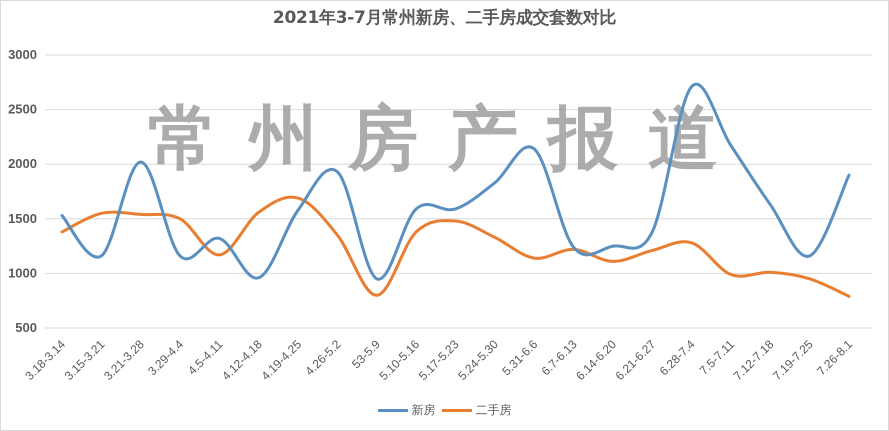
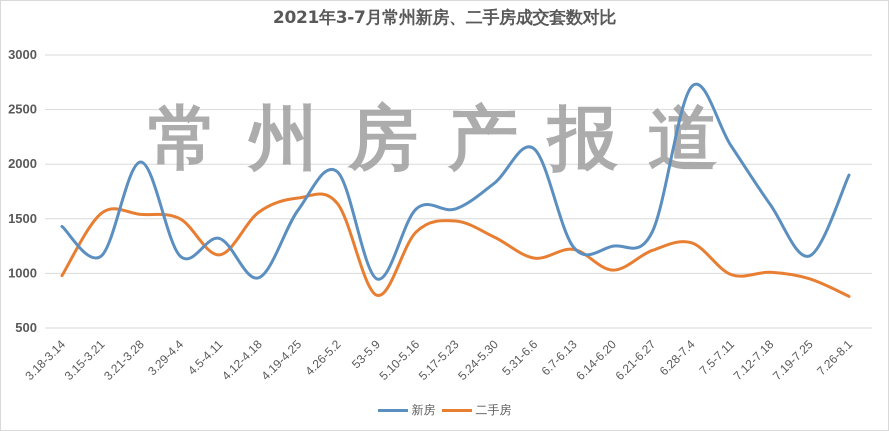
新房/3.18-3.14: 1530 -> 1430
二手房/3.18-3.14: 1380 -> 980
二手房/4.26-5.2: 1350 -> 1640
二手房/6.14-6.20: 1110 -> 1030
